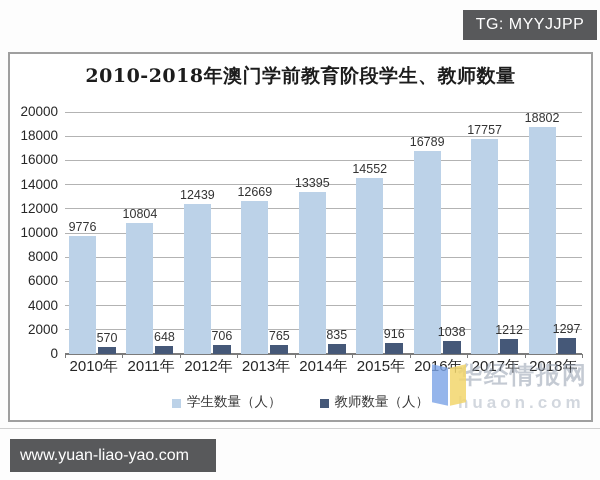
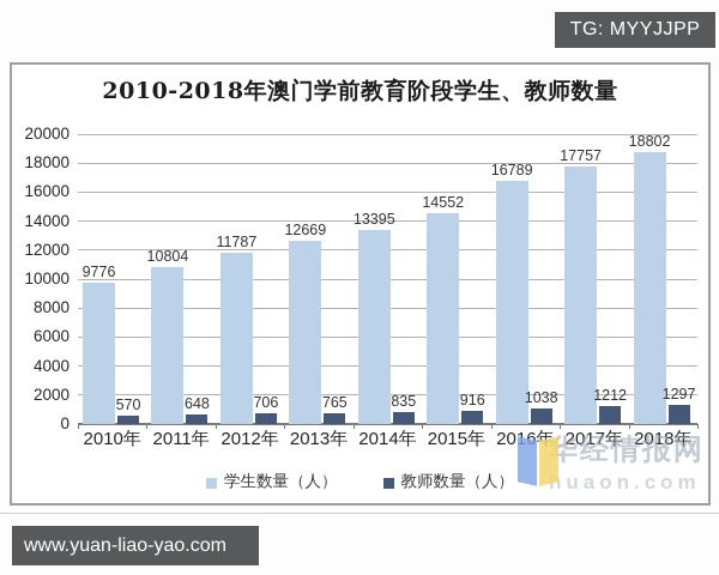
学生数量（人）/2012年: 12439 -> 11787
